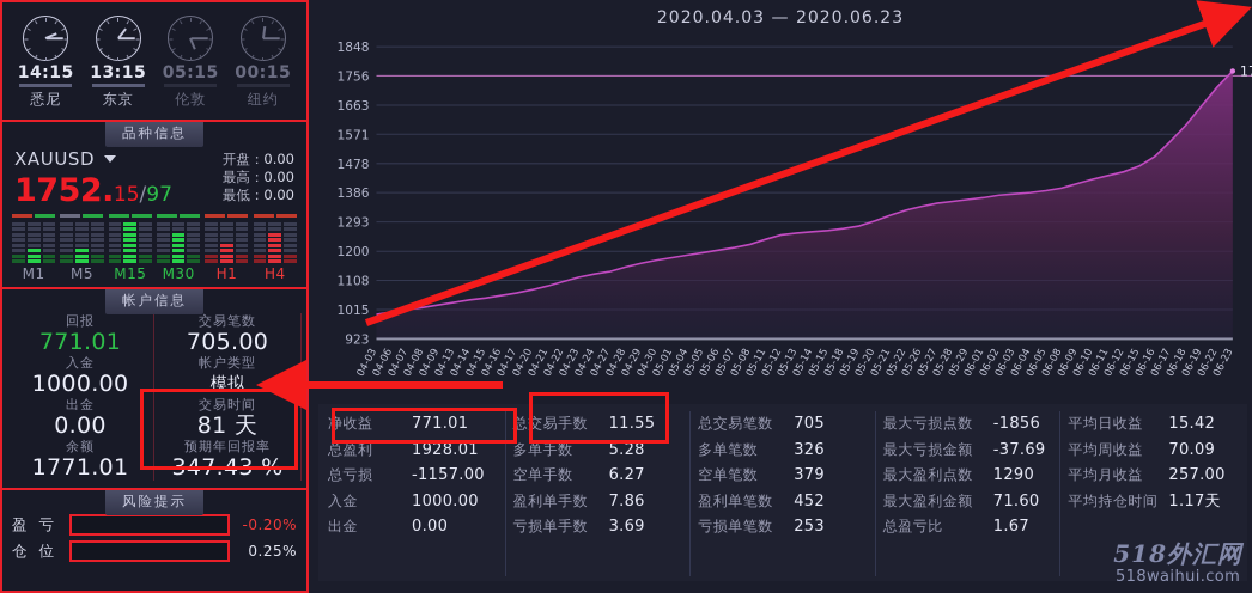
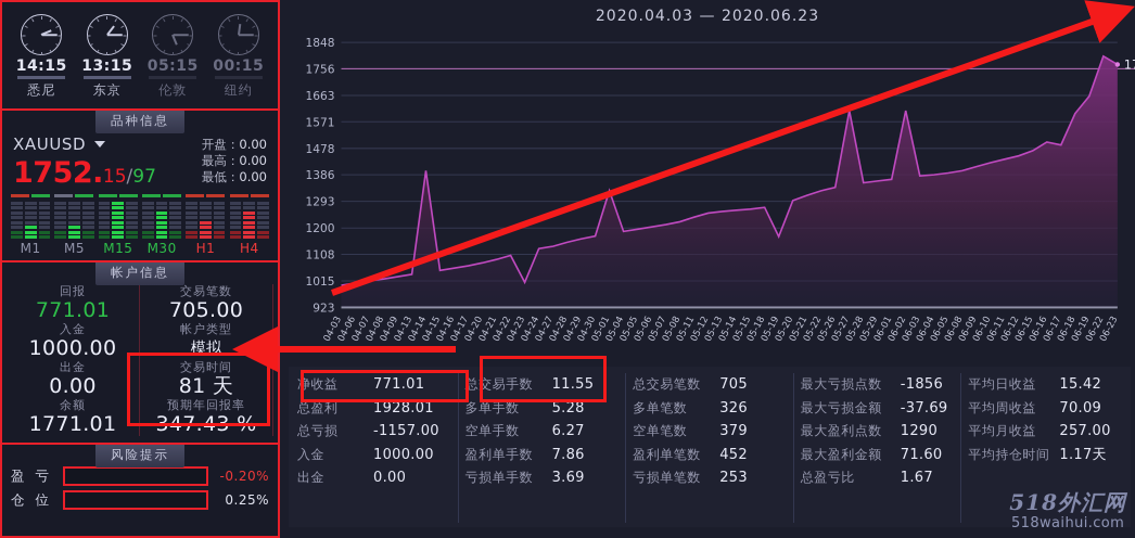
04-14: 1050 -> 1400
04-23: 1120 -> 1010
05-01: 1180 -> 1330
05-19: 1280 -> 1170
05-27: 1350 -> 1610
06-02: 1380 -> 1610
06-17: 1550 -> 1490
06-22: 1720 -> 1800
